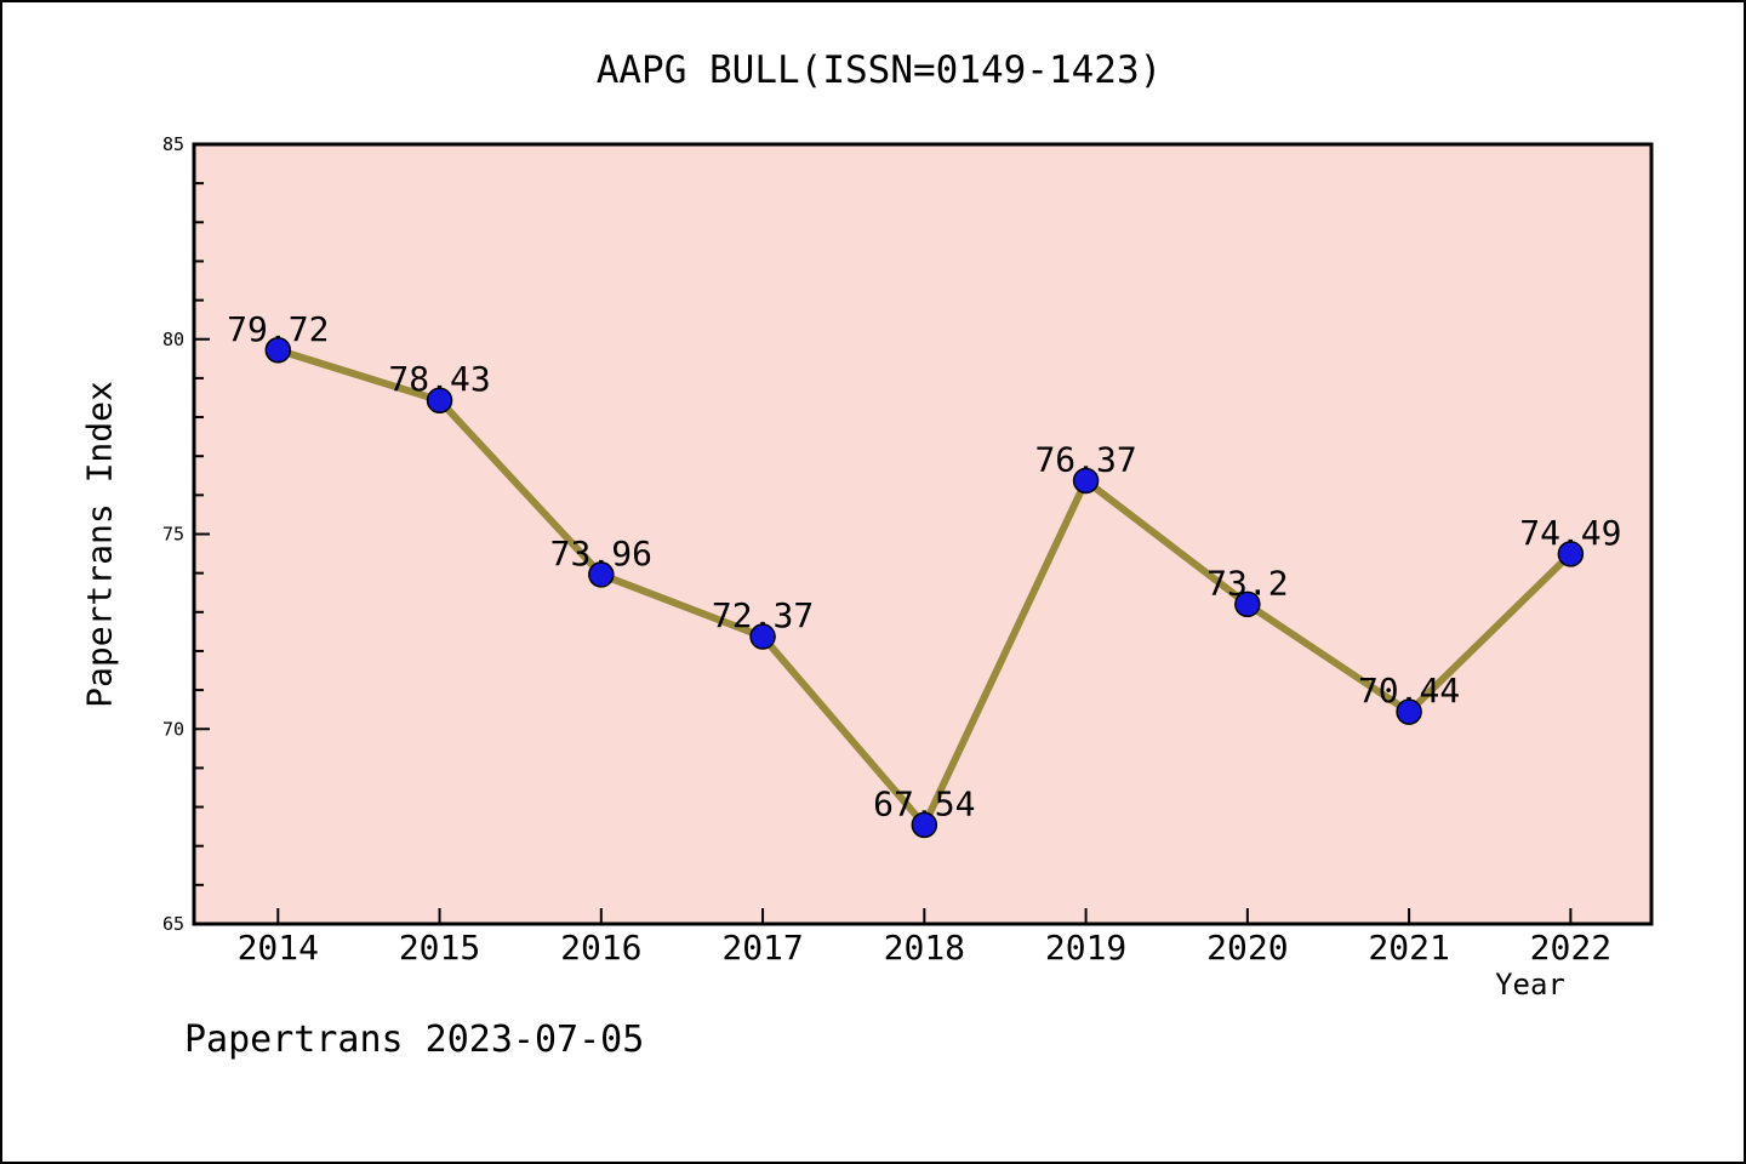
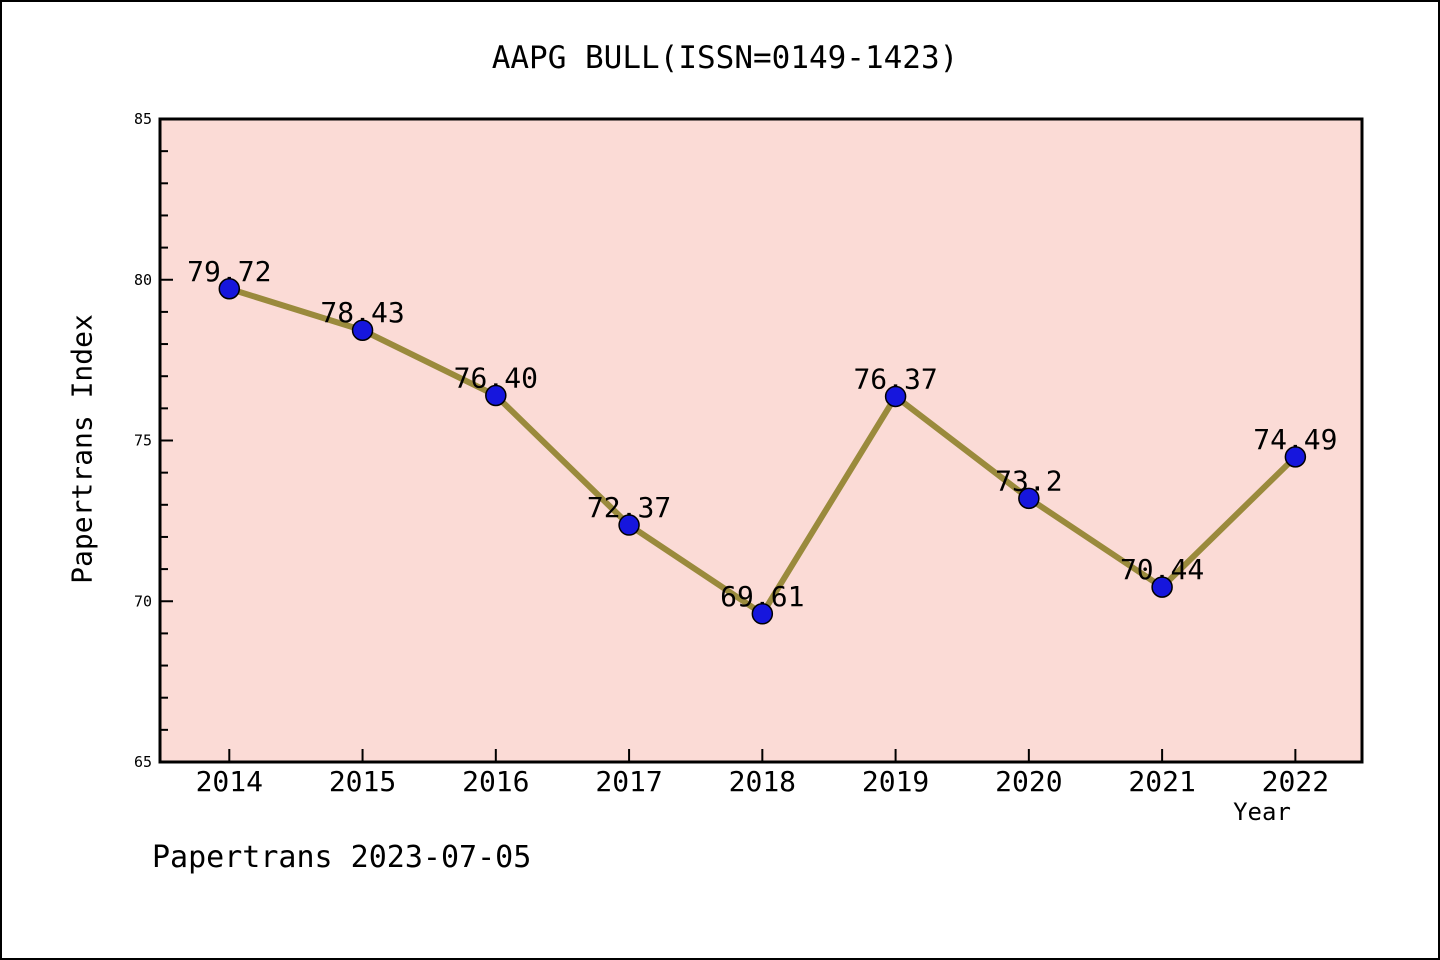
2016: 73.96 -> 76.40
2018: 67.54 -> 69.61
